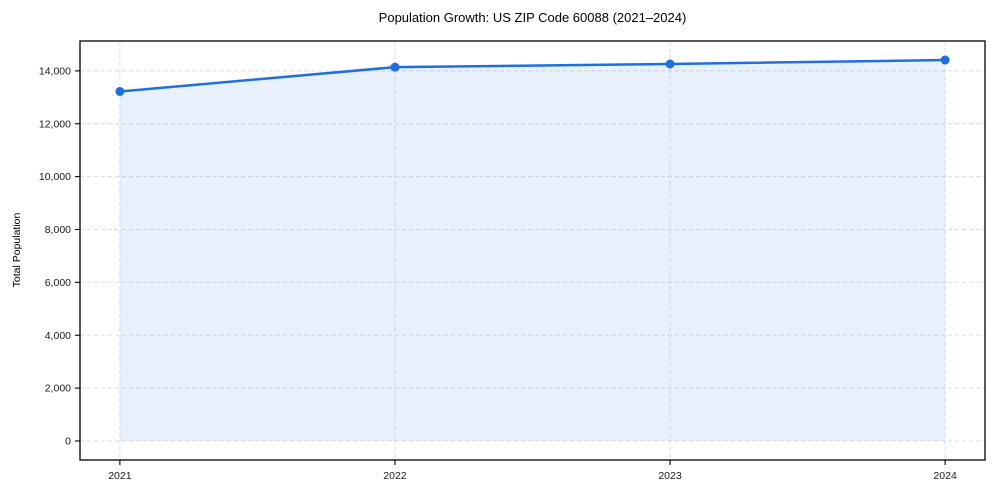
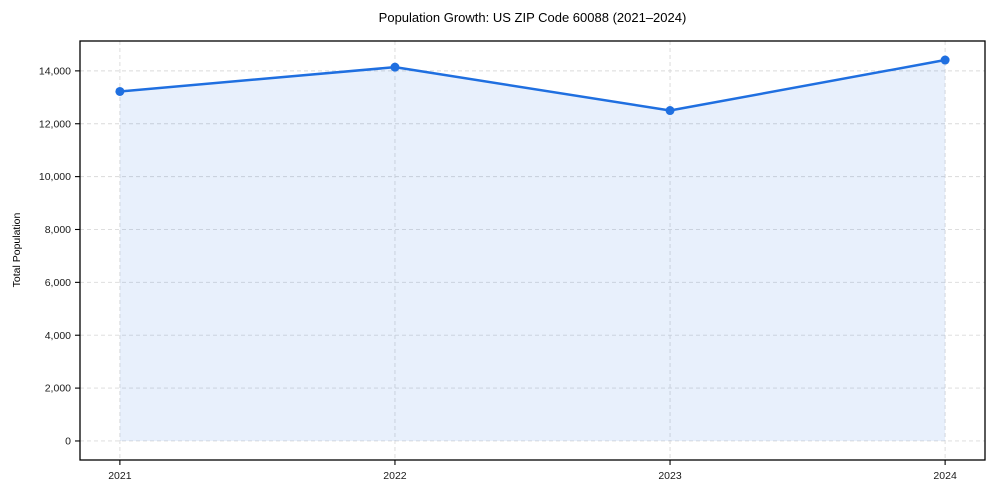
2023: 14300 -> 12500
